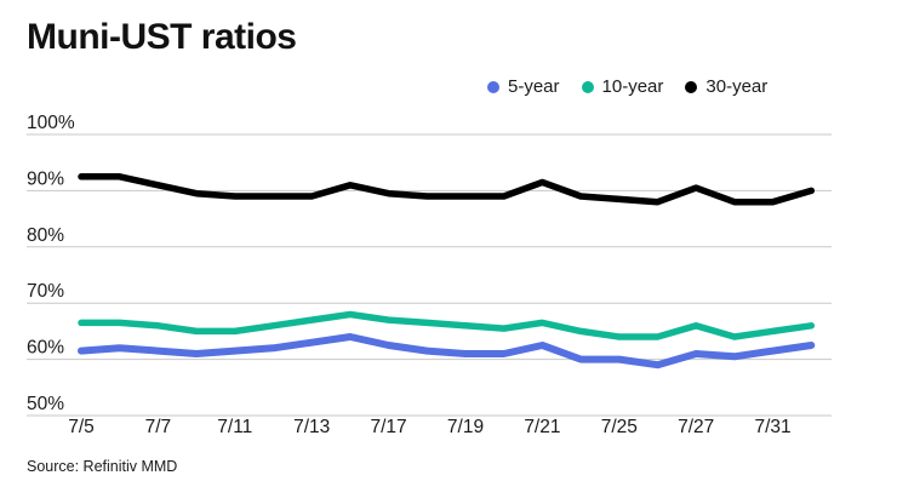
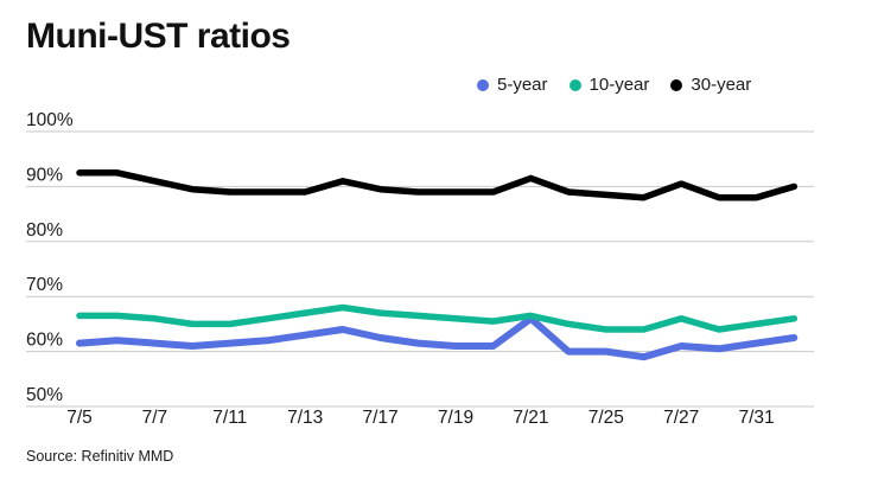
5-year/7/21: 62% -> 66%
